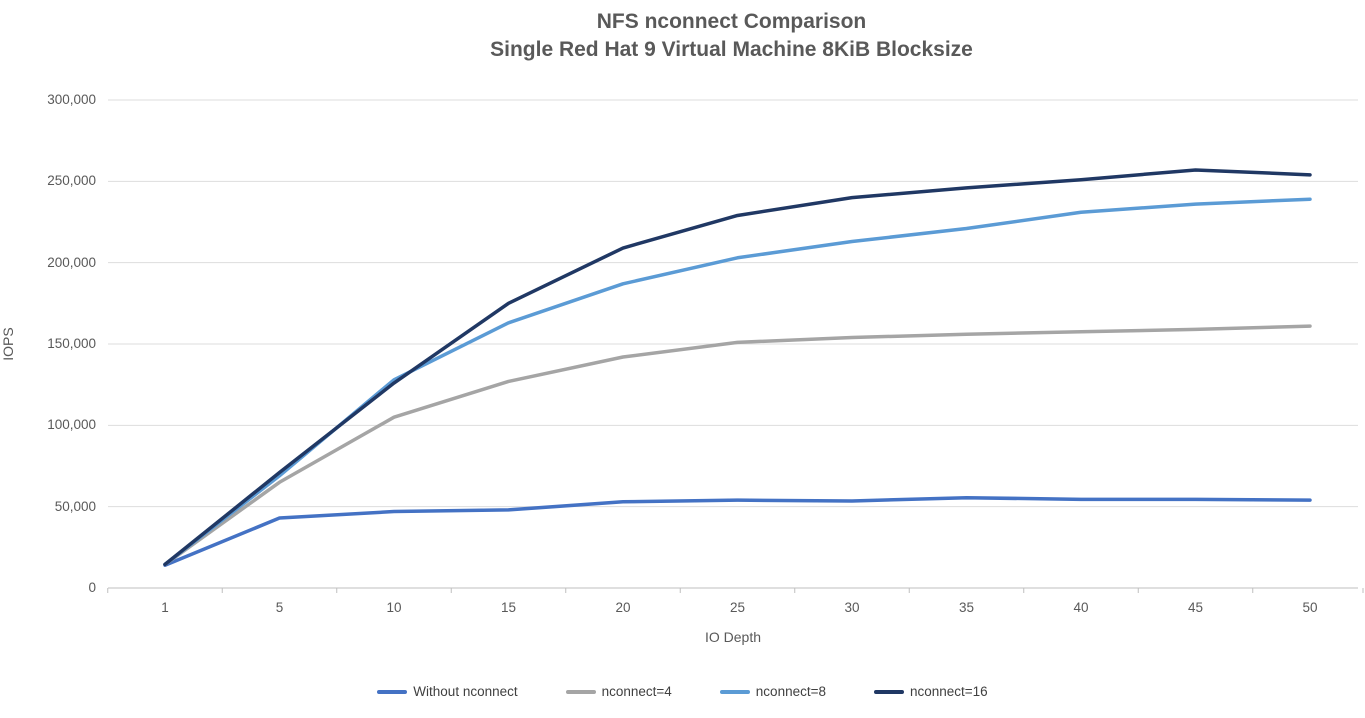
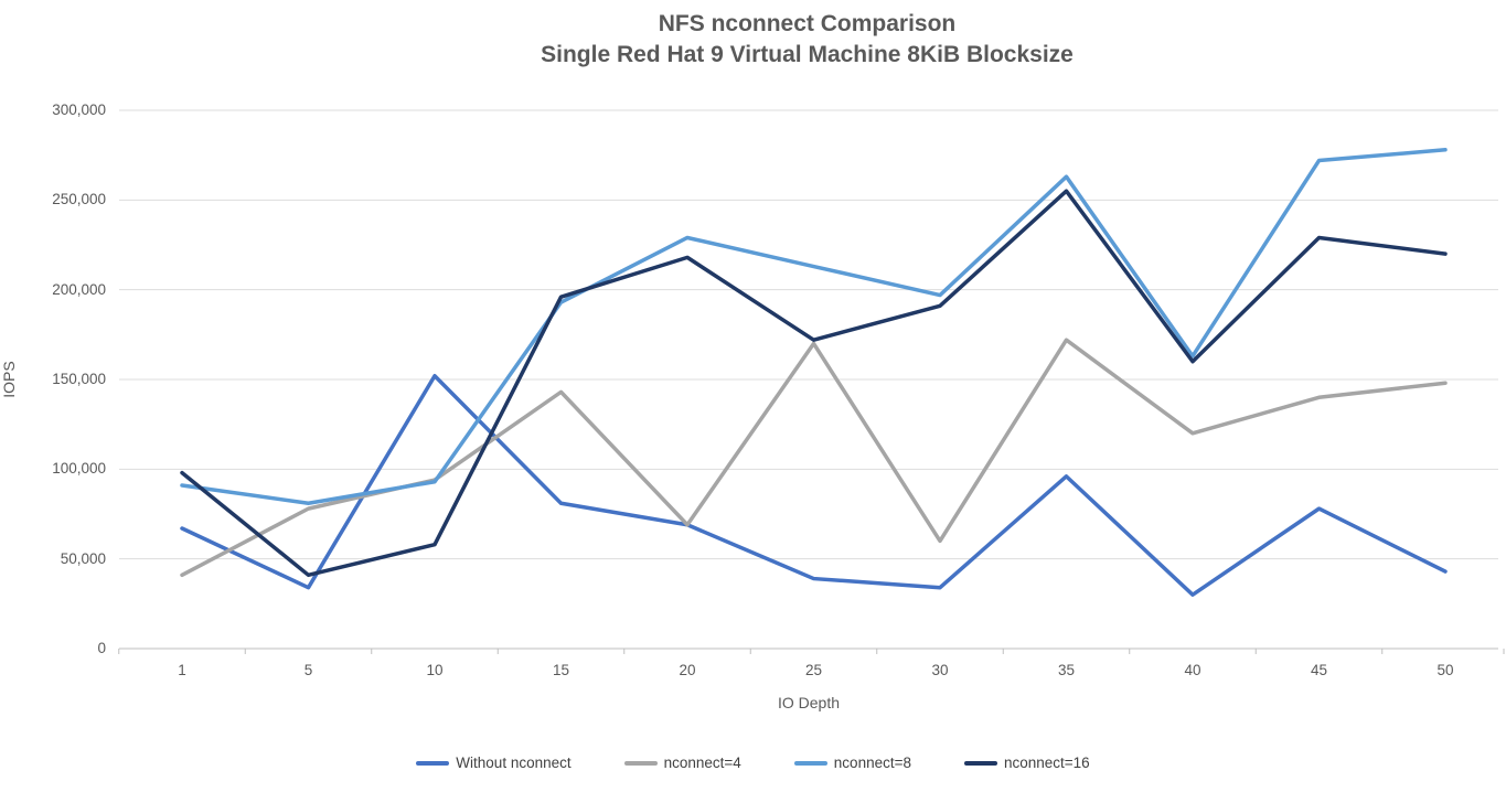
Without nconnect/1: 14000 -> 67000
nconnect=4/1: 14000 -> 41000
nconnect=8/1: 14000 -> 91000
nconnect=16/1: 14000 -> 98000
Without nconnect/5: 43000 -> 34000
nconnect=4/5: 65000 -> 78000
nconnect=8/5: 69000 -> 81000
nconnect=16/5: 71000 -> 41000
Without nconnect/10: 47000 -> 152000
nconnect=4/10: 105000 -> 94000
nconnect=8/10: 128000 -> 93000
nconnect=16/10: 126000 -> 58000
Without nconnect/15: 48000 -> 81000
nconnect=4/15: 127000 -> 143000
nconnect=8/15: 163000 -> 193000
nconnect=16/15: 175000 -> 196000
Without nconnect/20: 53000 -> 69000
nconnect=4/20: 142000 -> 69000
nconnect=8/20: 187000 -> 229000
nconnect=16/20: 209000 -> 218000
Without nconnect/25: 54000 -> 39000
nconnect=4/25: 151000 -> 170000
nconnect=8/25: 203000 -> 213000
nconnect=16/25: 229000 -> 172000
Without nconnect/30: 54000 -> 34000
nconnect=4/30: 154000 -> 60000
nconnect=8/30: 213000 -> 197000
nconnect=16/30: 240000 -> 191000
Without nconnect/35: 56000 -> 96000
nconnect=4/35: 156000 -> 172000
nconnect=8/35: 221000 -> 263000
nconnect=16/35: 246000 -> 255000
Without nconnect/40: 54000 -> 30000
nconnect=4/40: 158000 -> 120000
nconnect=8/40: 231000 -> 163000
nconnect=16/40: 251000 -> 160000
Without nconnect/45: 54000 -> 78000
nconnect=4/45: 159000 -> 140000
nconnect=8/45: 236000 -> 272000
nconnect=16/45: 257000 -> 229000
Without nconnect/50: 54000 -> 43000
nconnect=4/50: 161000 -> 148000
nconnect=8/50: 239000 -> 278000
nconnect=16/50: 254000 -> 220000
